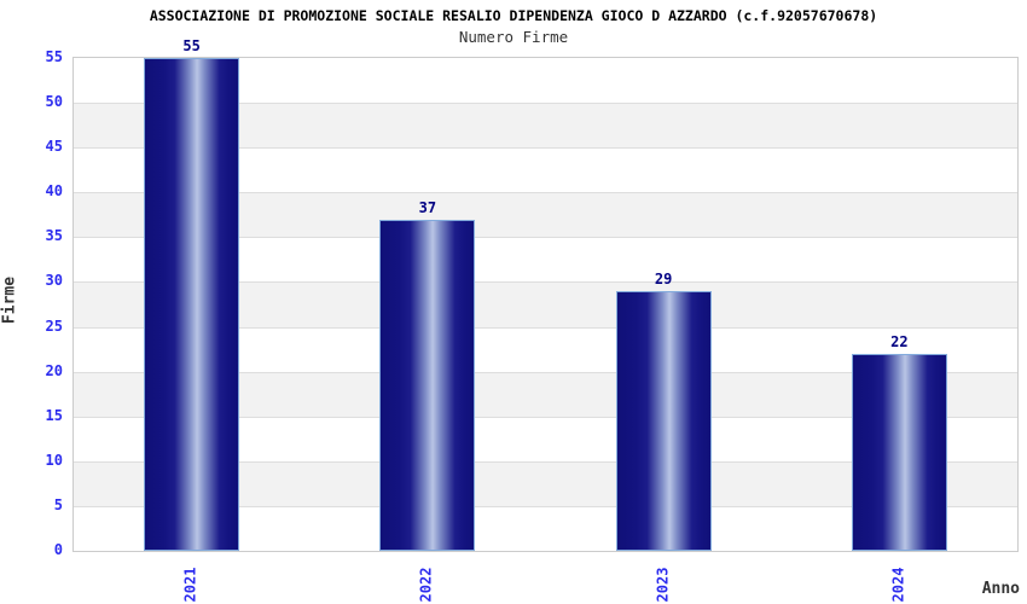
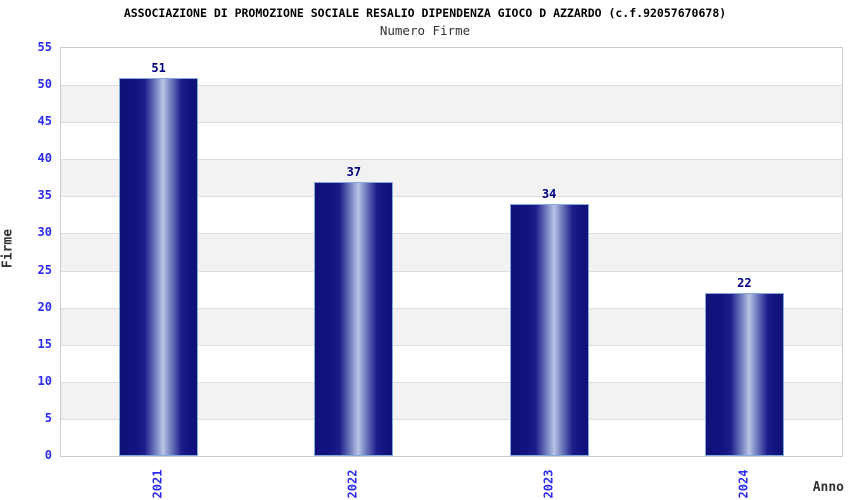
2021: 55 -> 51
2023: 29 -> 34
